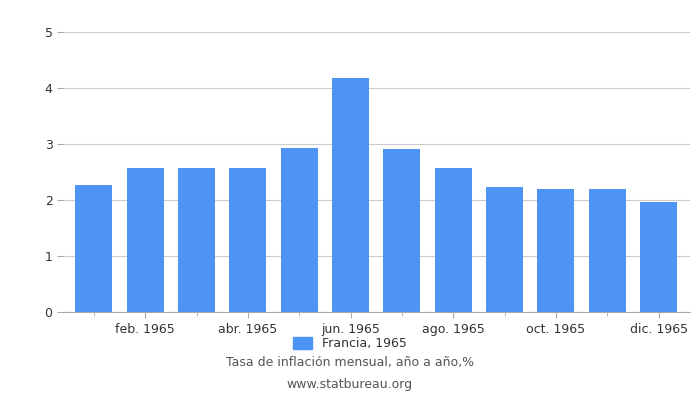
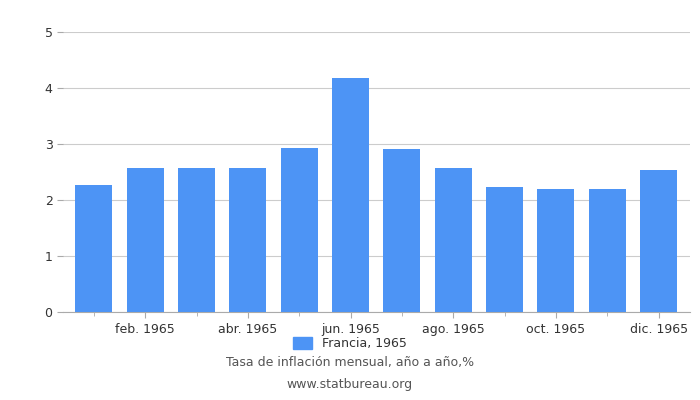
dic. 1965: 1.96 -> 2.54
